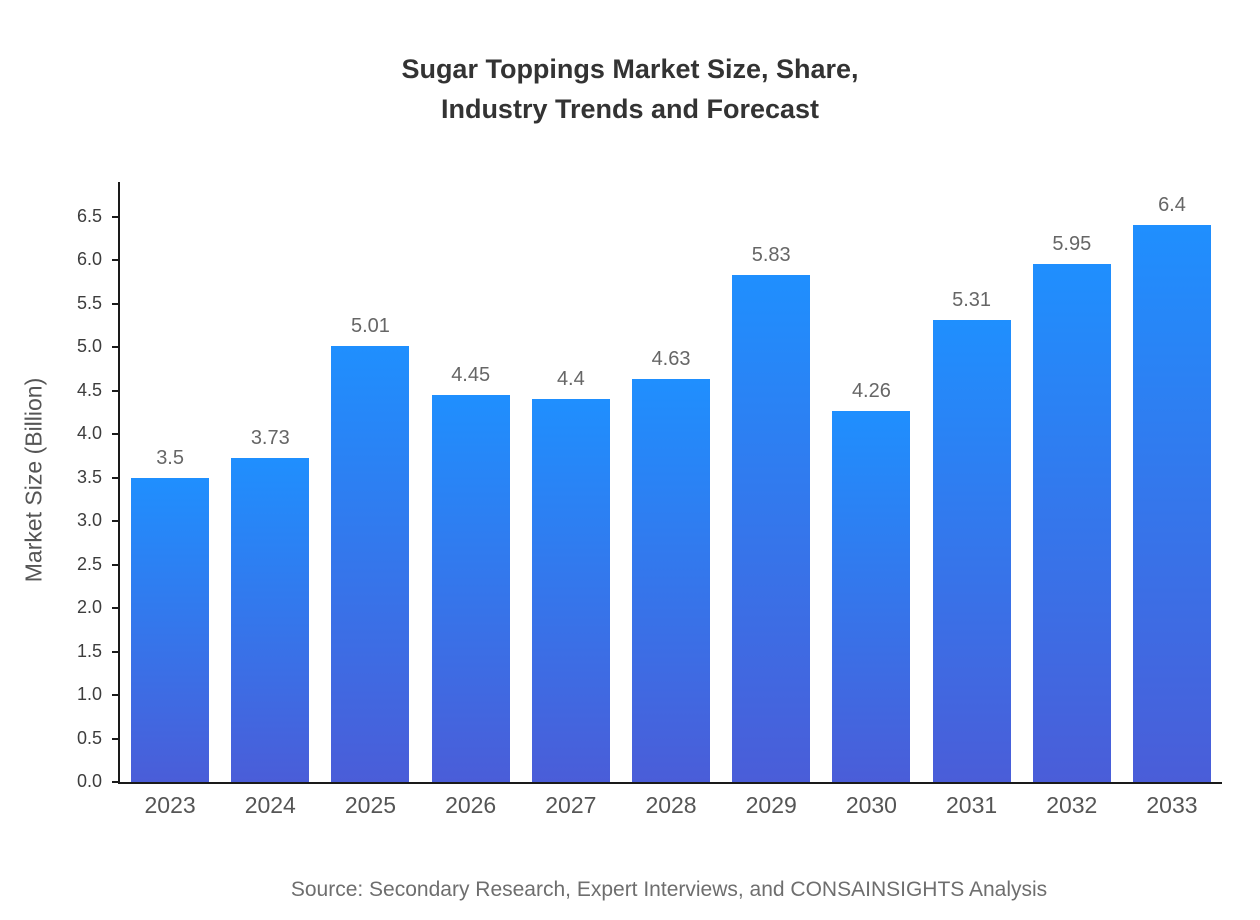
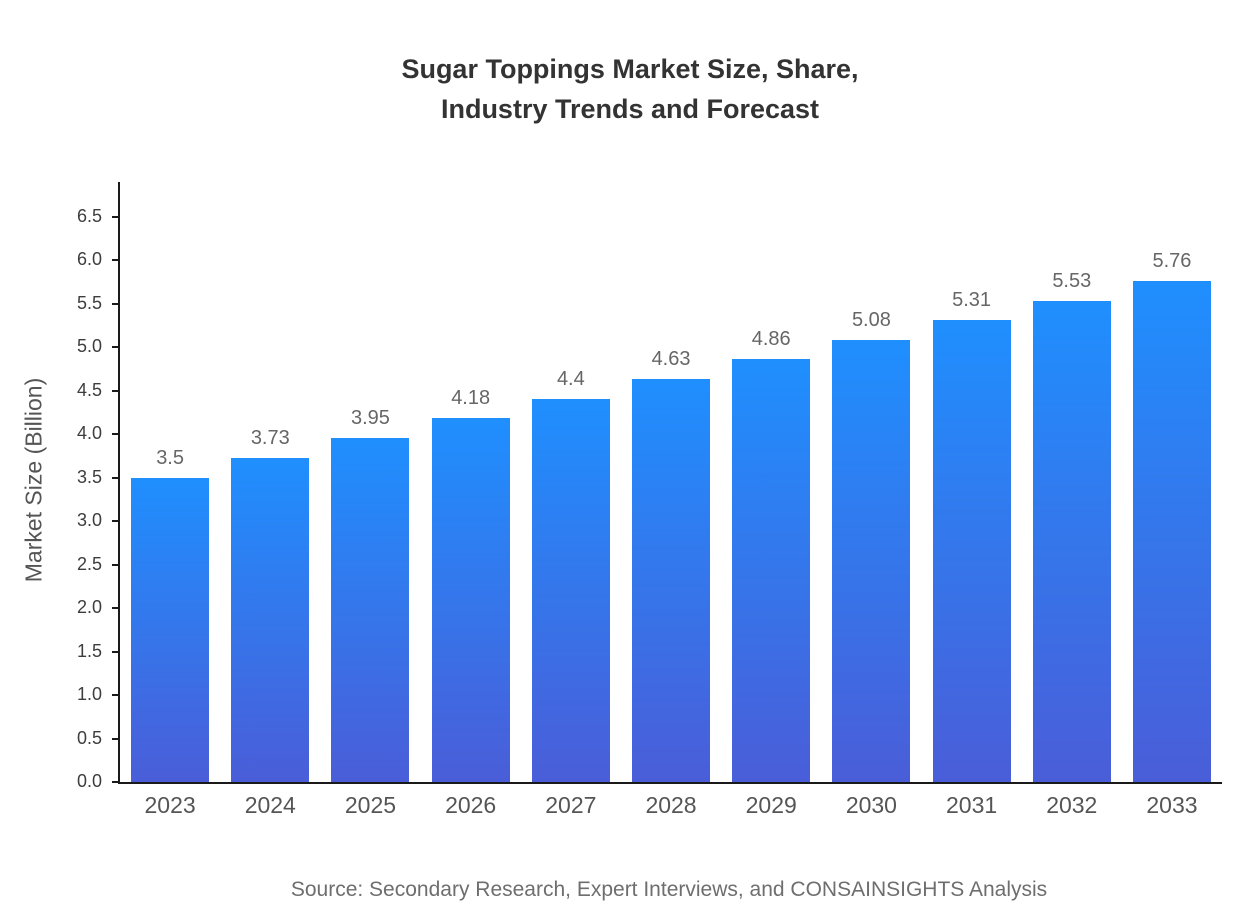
2025: 5.01 -> 3.95
2026: 4.45 -> 4.18
2029: 5.83 -> 4.86
2030: 4.26 -> 5.08
2032: 5.95 -> 5.53
2033: 6.4 -> 5.76
